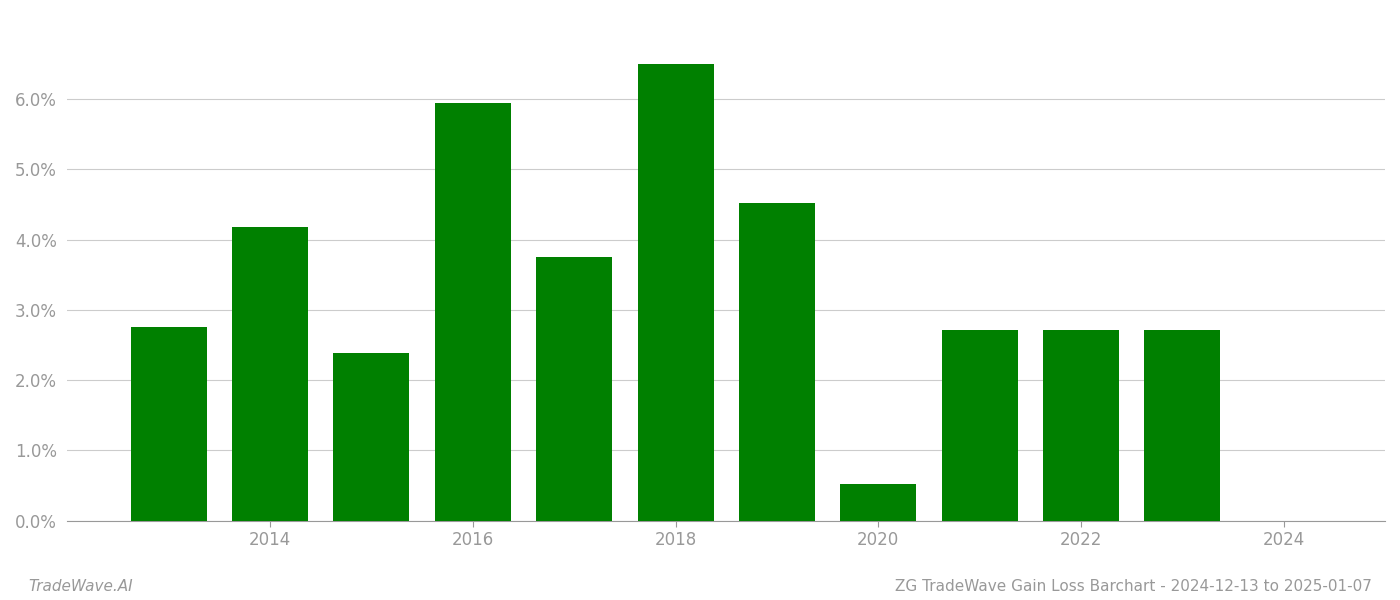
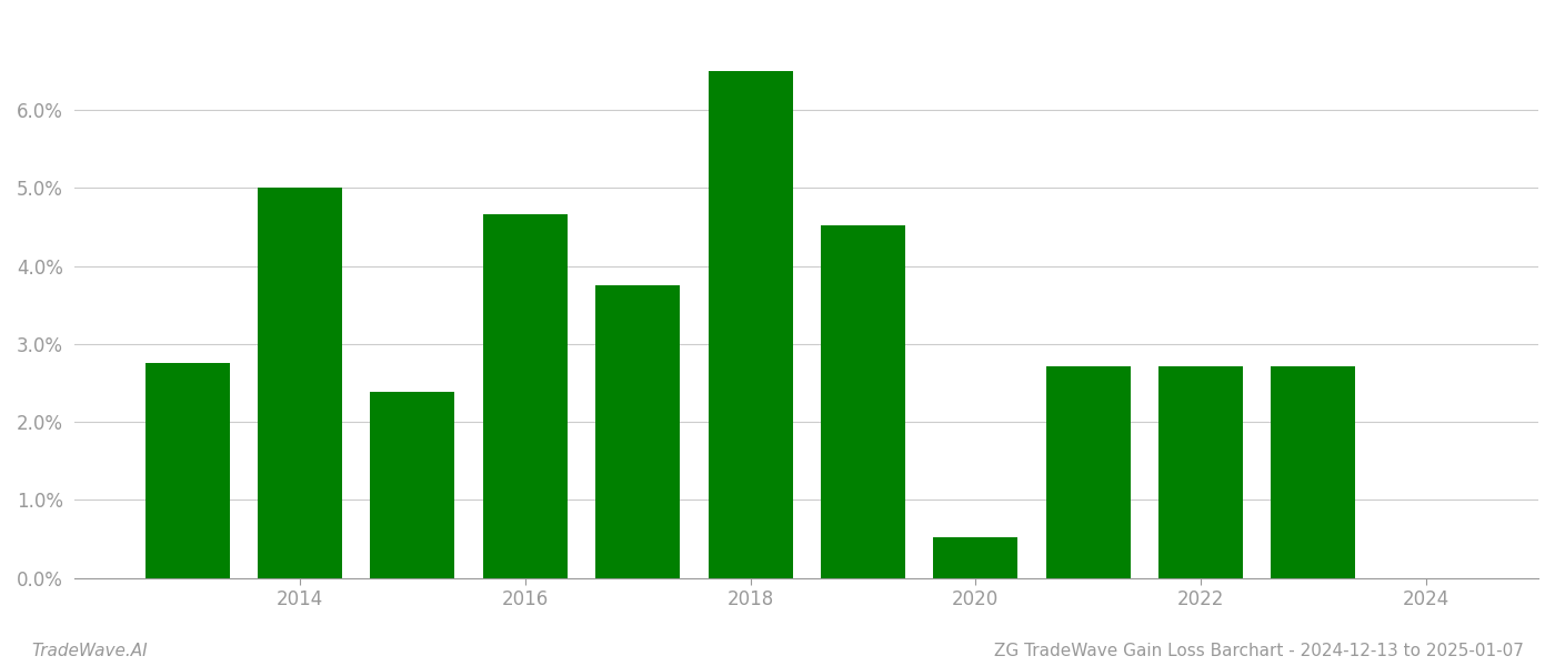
2014: 4.18% -> 5.00%
2016: 5.95% -> 4.66%
